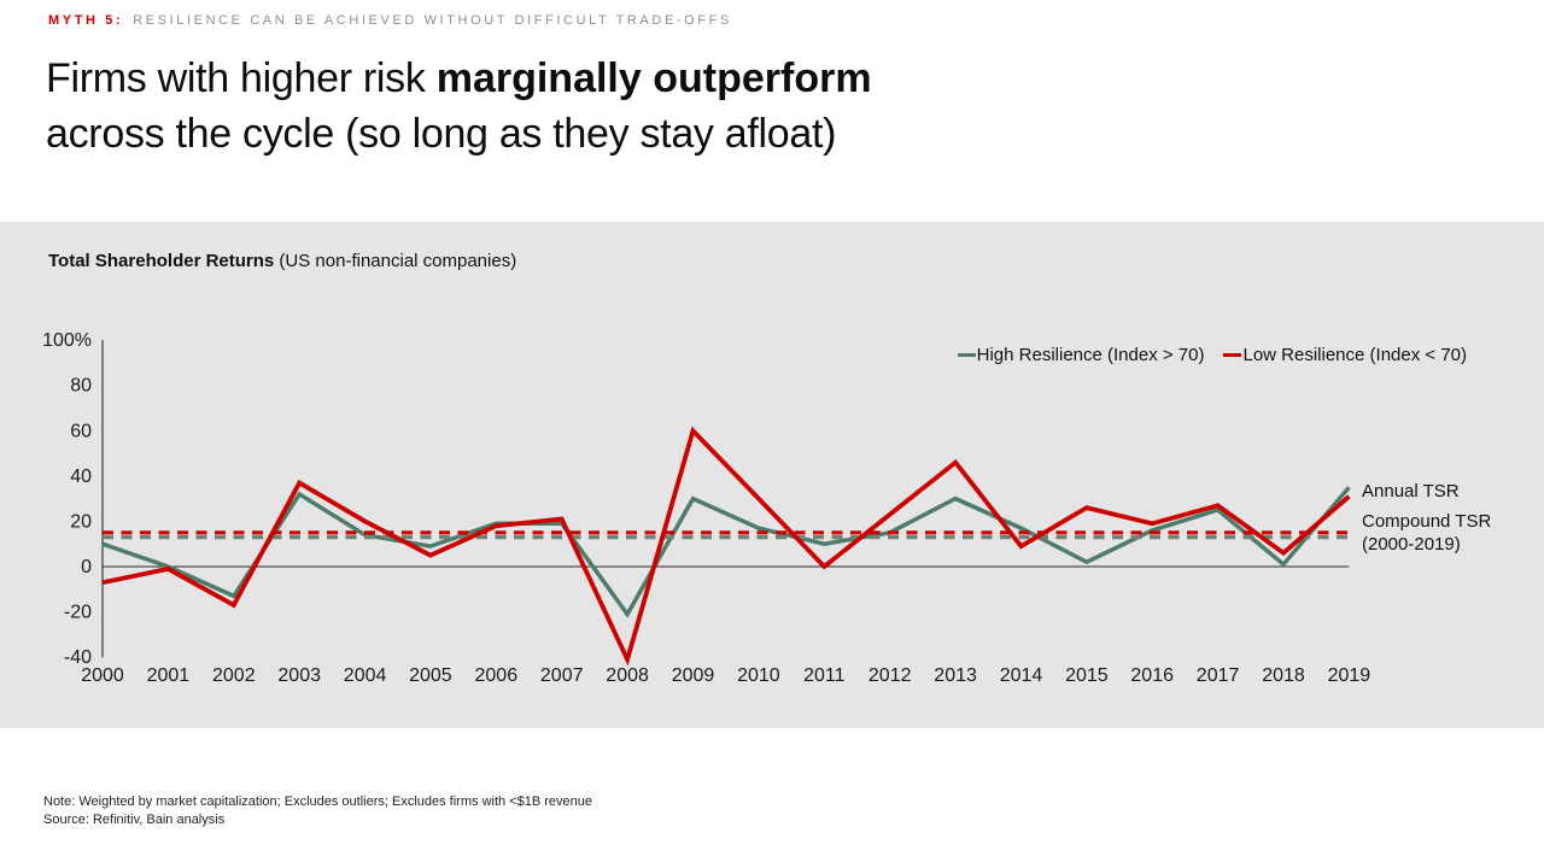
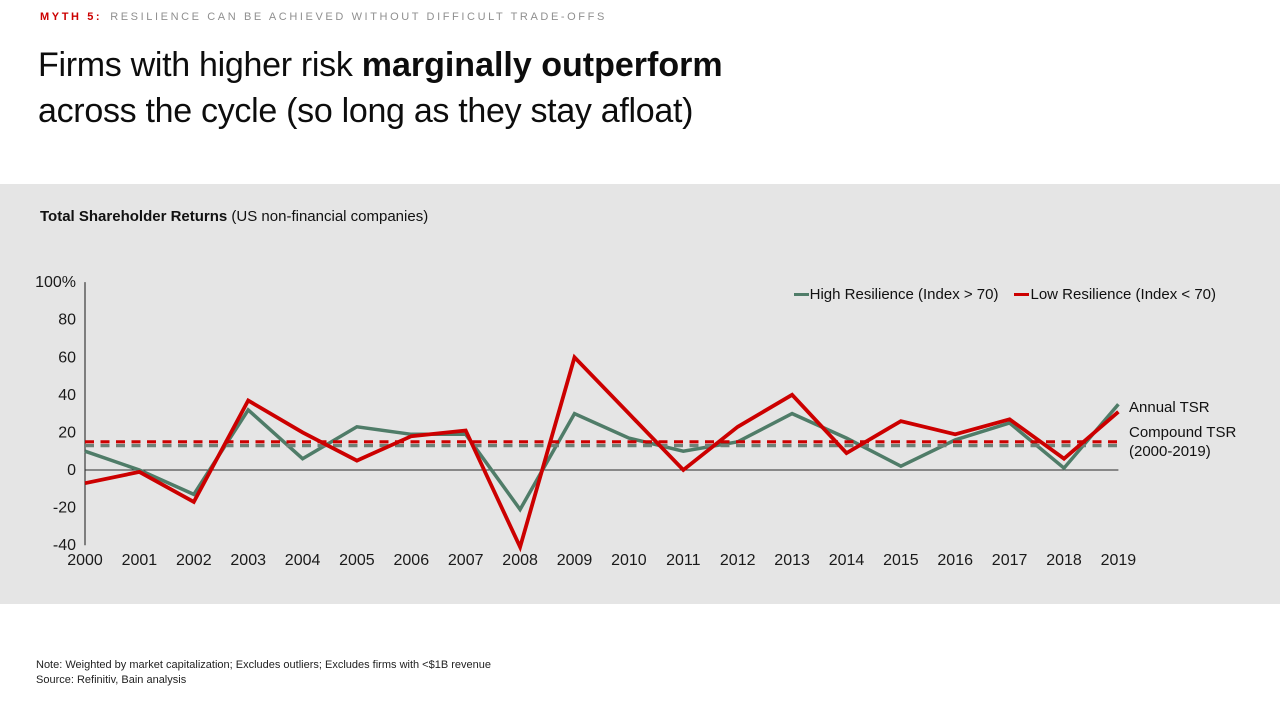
High Resilience (Index > 70)/2004: 14% -> 6%
High Resilience (Index > 70)/2005: 9% -> 23%
Low Resilience (Index < 70)/2013: 46% -> 40%
